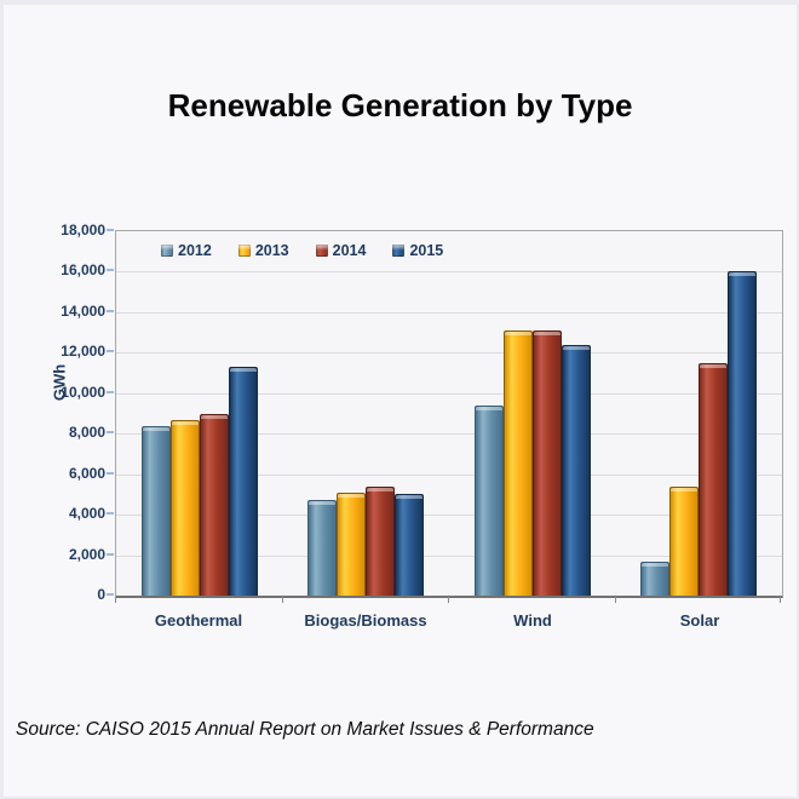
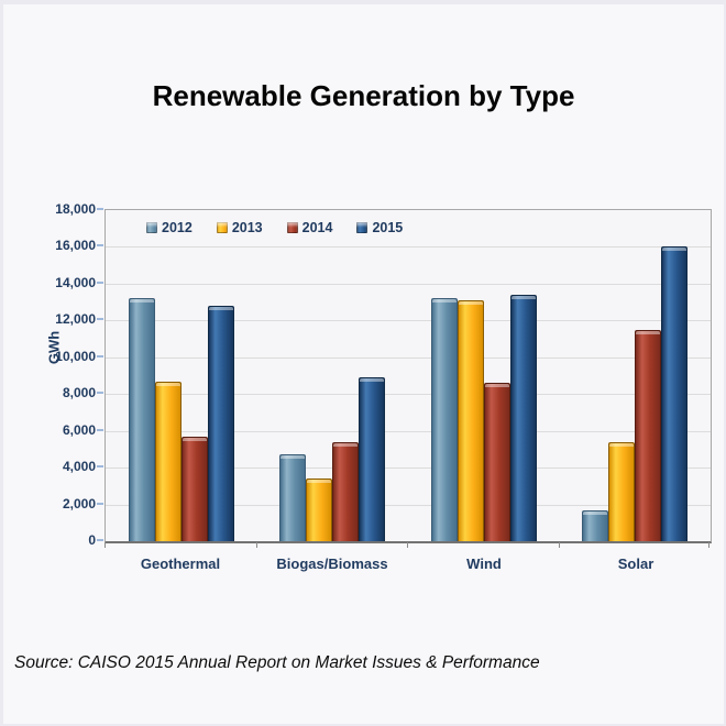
2012/Geothermal: 8400 -> 13200
2014/Geothermal: 9000 -> 5700
2015/Geothermal: 11300 -> 12800
2013/Biogas/Biomass: 5100 -> 3400
2015/Biogas/Biomass: 5000 -> 8900
2012/Wind: 9400 -> 13200
2014/Wind: 13100 -> 8600
2015/Wind: 12400 -> 13400
